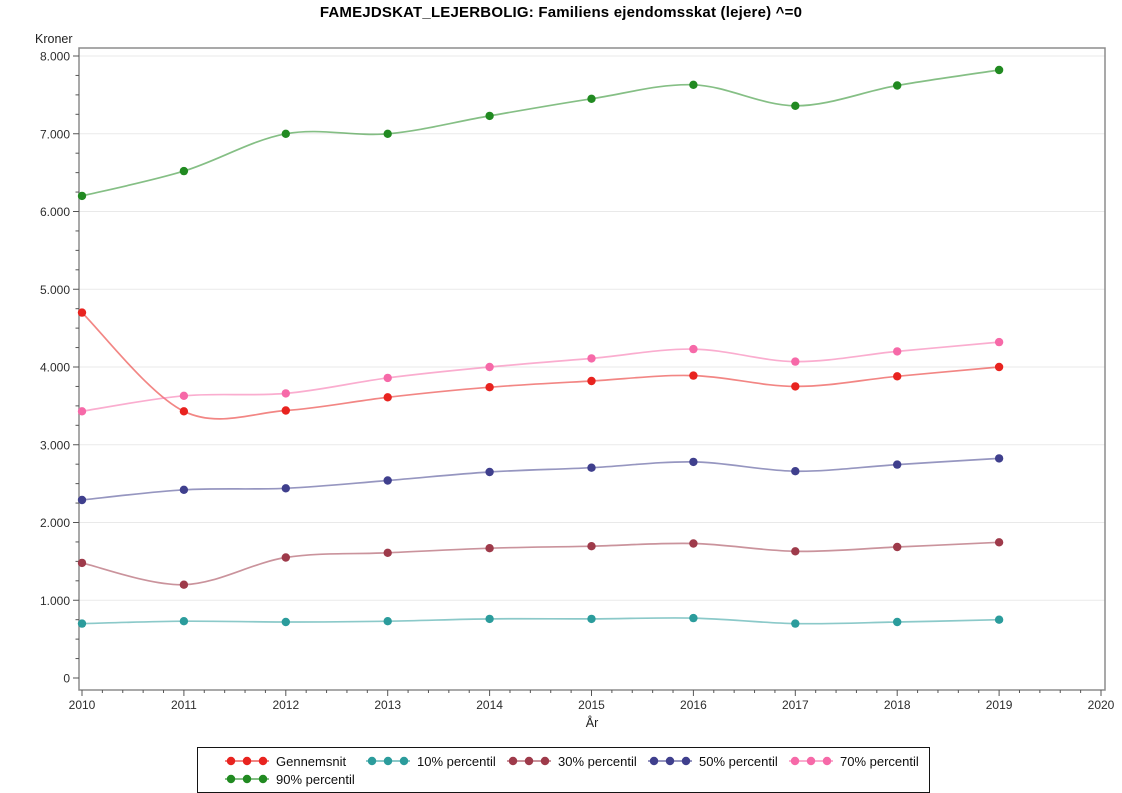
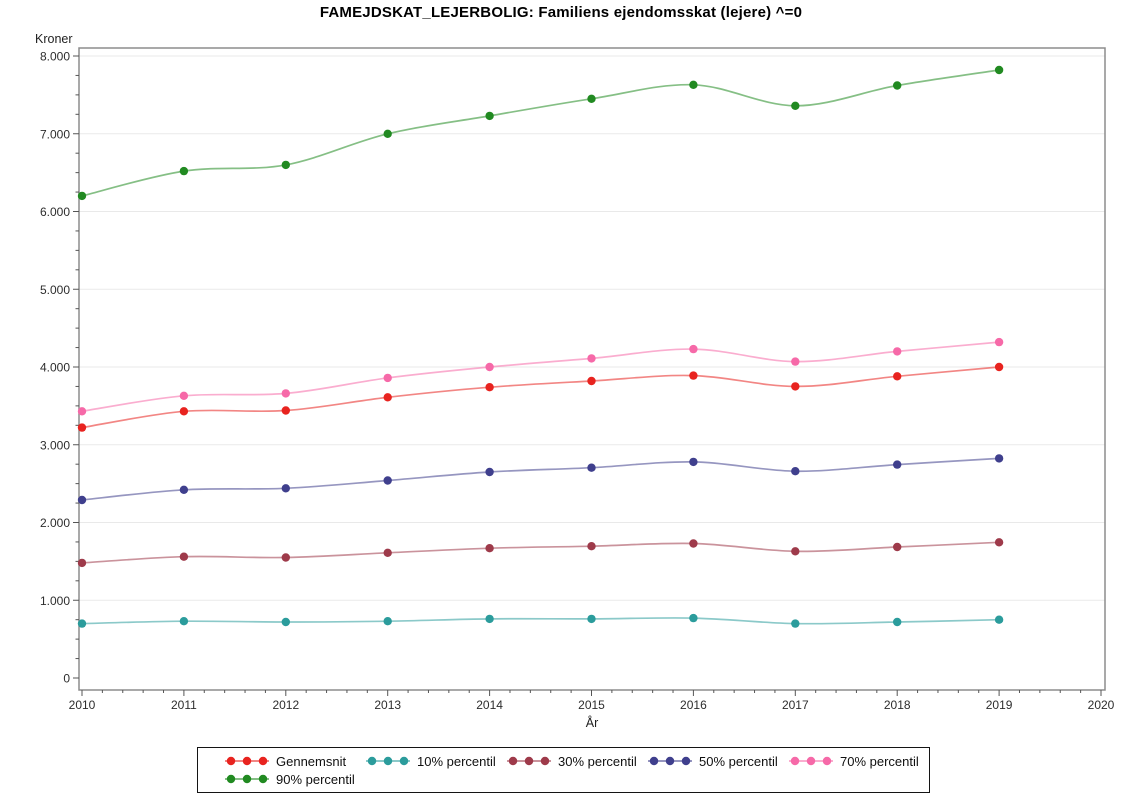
Gennemsnit/2010: 4700 -> 3200
30% percentil/2011: 1200 -> 1600
90% percentil/2012: 7000 -> 6600
